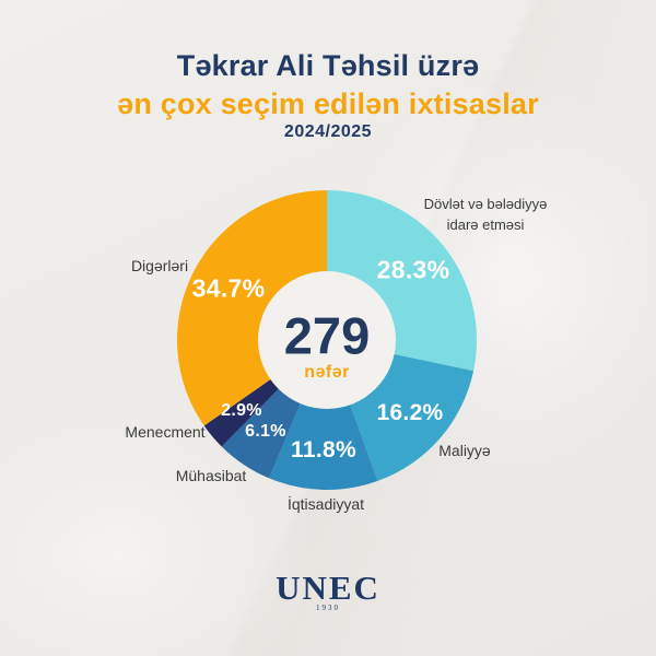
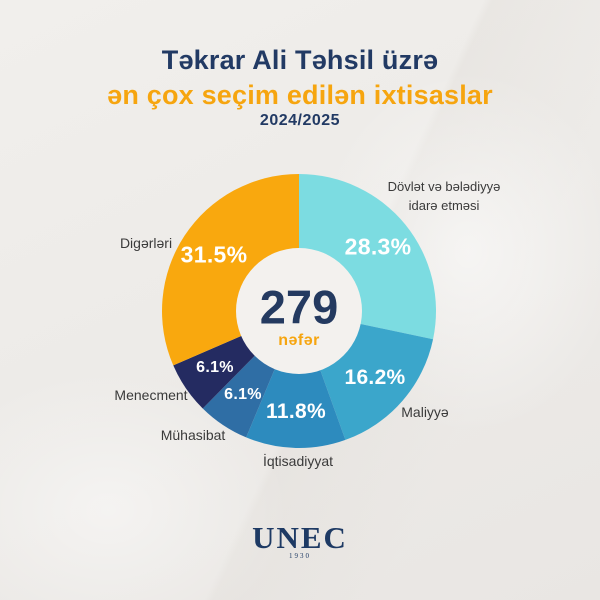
Menecment: 2.9% -> 6.1%
Digərləri: 34.7% -> 31.5%
